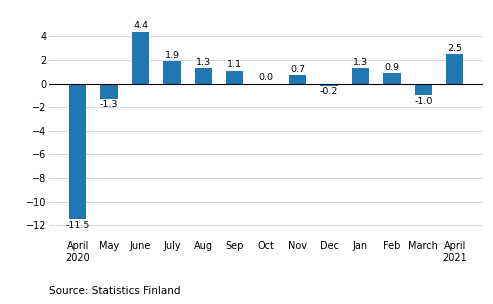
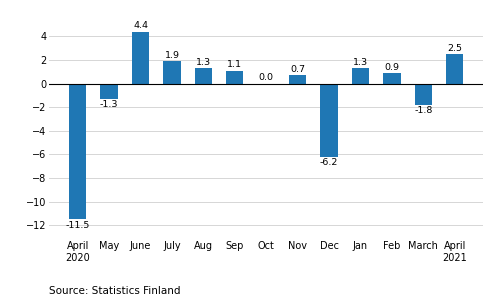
Dec: -0.2 -> -6.2
March: -1.0 -> -1.8
